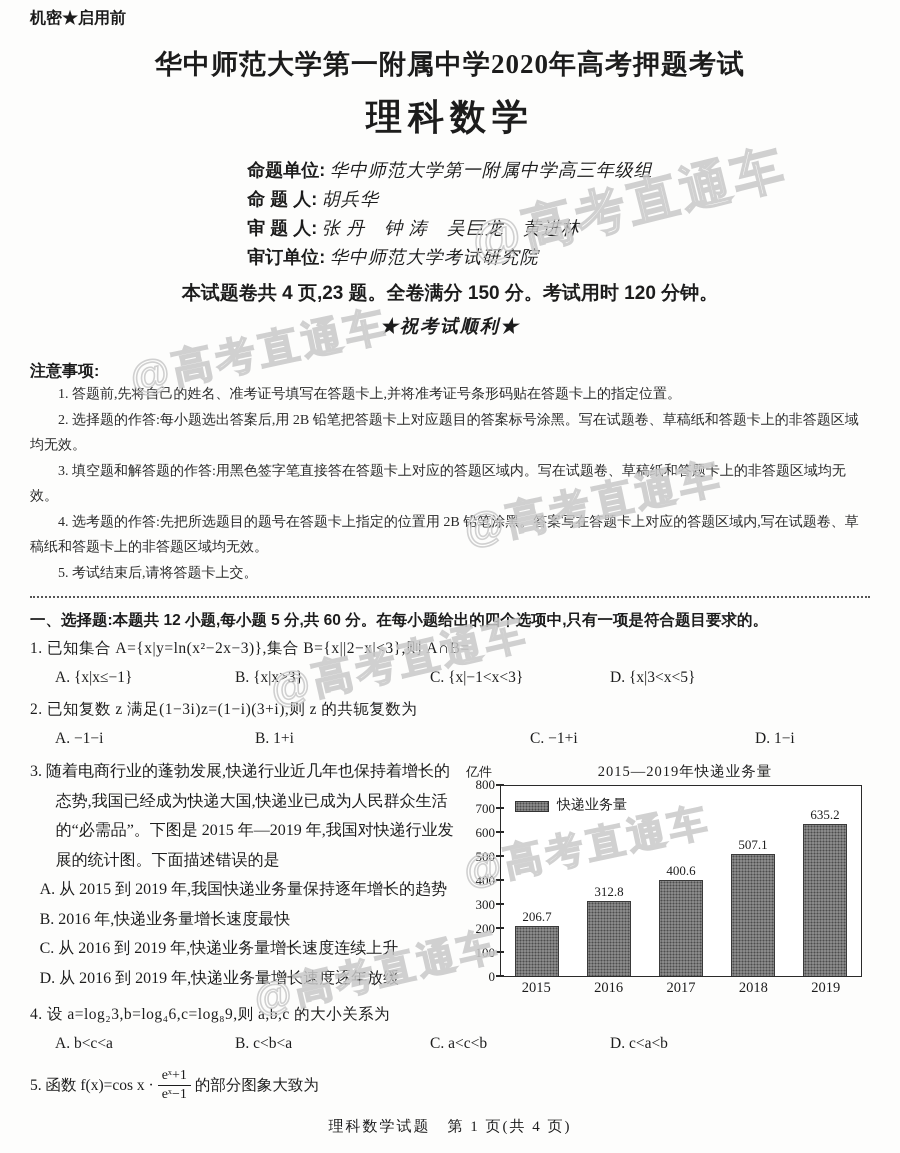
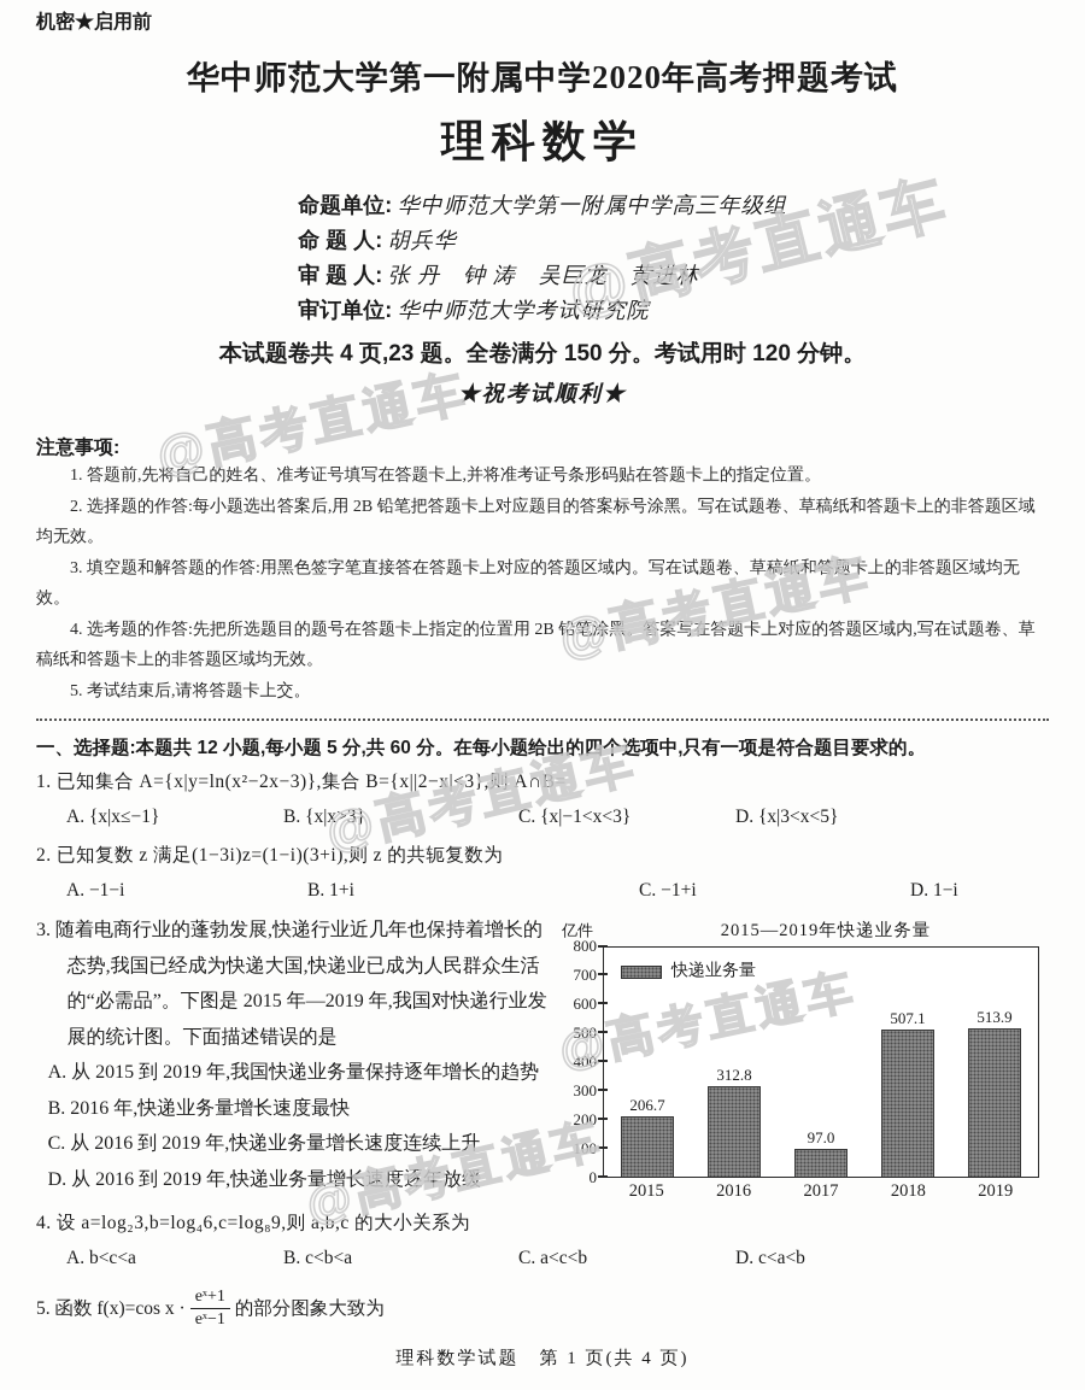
2017: 400.6 -> 97.0
2019: 635.2 -> 513.9
